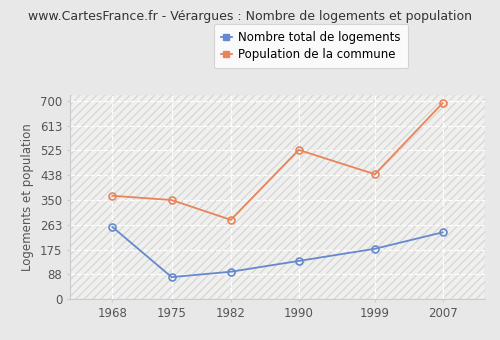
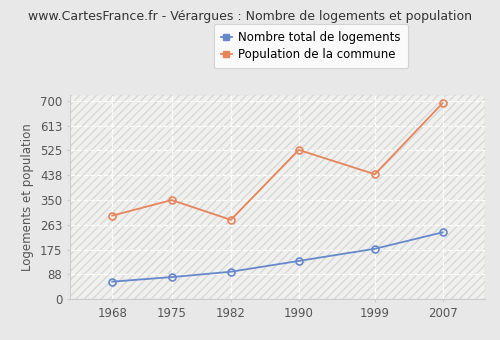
Nombre total de logements/1968: 255 -> 62
Population de la commune/1968: 365 -> 295
